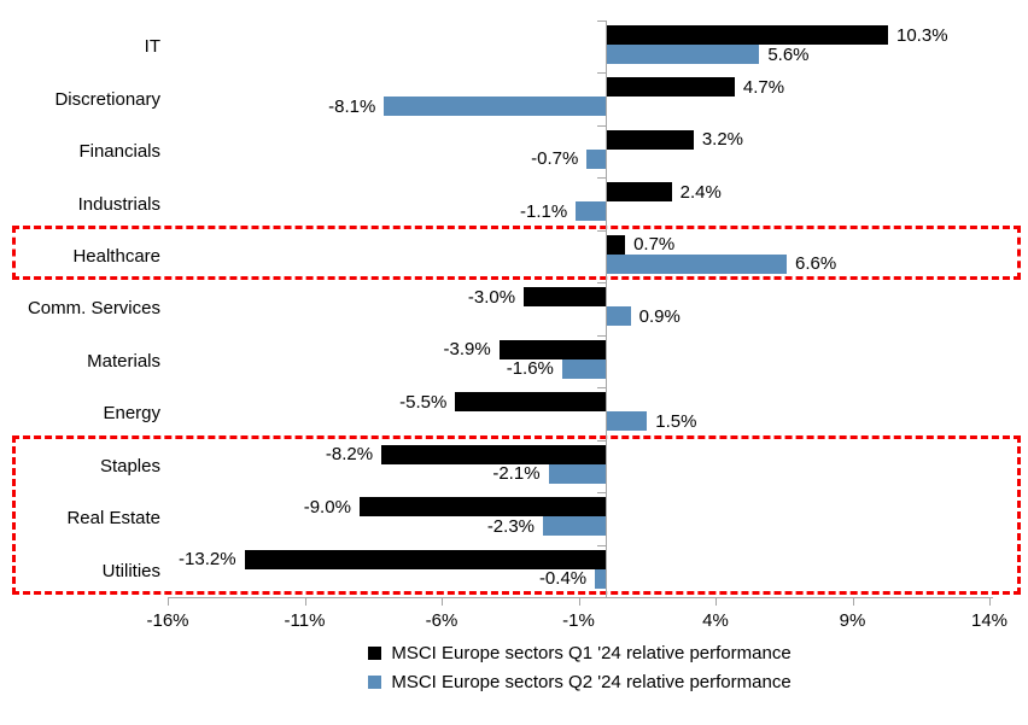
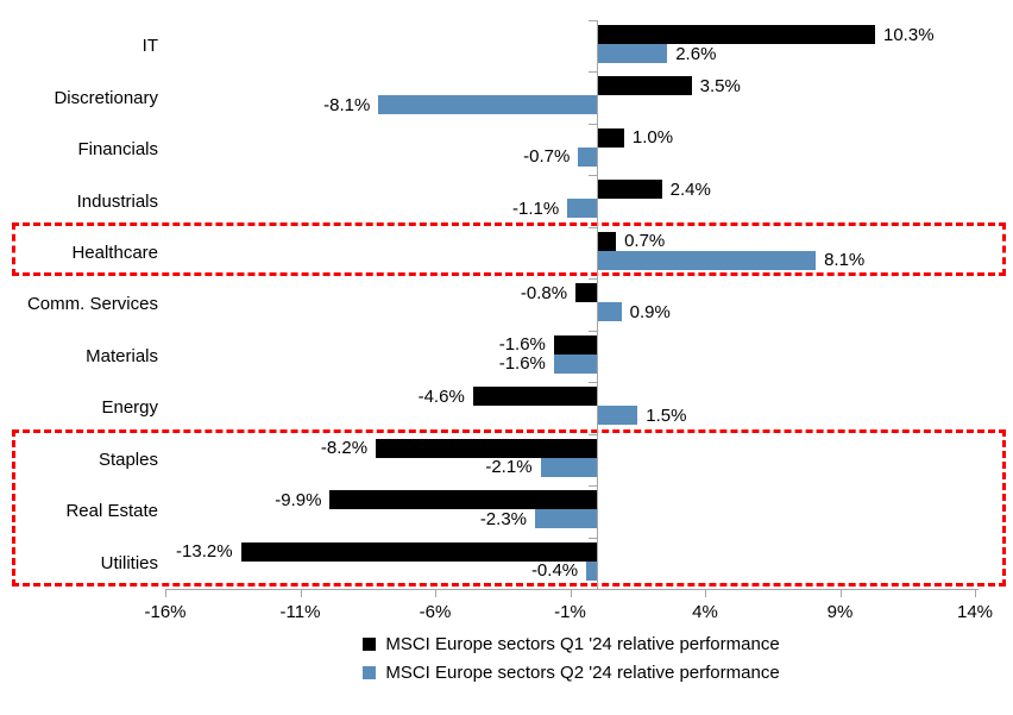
MSCI Europe sectors Q2 '24 relative performance/IT: 5.6% -> 2.6%
MSCI Europe sectors Q1 '24 relative performance/Discretionary: 4.7% -> 3.5%
MSCI Europe sectors Q1 '24 relative performance/Financials: 3.2% -> 1.0%
MSCI Europe sectors Q2 '24 relative performance/Healthcare: 6.6% -> 8.1%
MSCI Europe sectors Q1 '24 relative performance/Comm. Services: -3.0% -> -0.8%
MSCI Europe sectors Q1 '24 relative performance/Materials: -3.9% -> -1.6%
MSCI Europe sectors Q1 '24 relative performance/Energy: -5.5% -> -4.6%
MSCI Europe sectors Q1 '24 relative performance/Real Estate: -9.0% -> -9.9%
